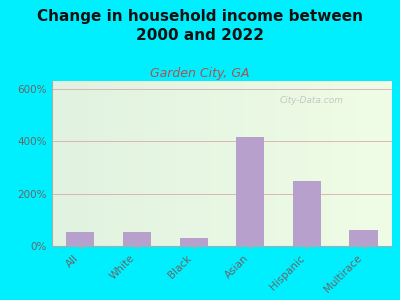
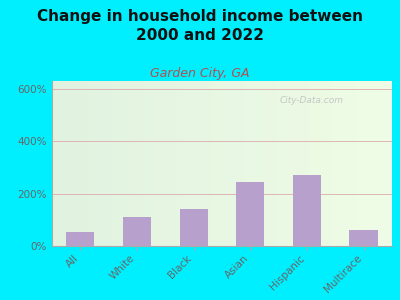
White: 52% -> 110%
Black: 30% -> 140%
Asian: 415% -> 245%
Hispanic: 248% -> 270%
